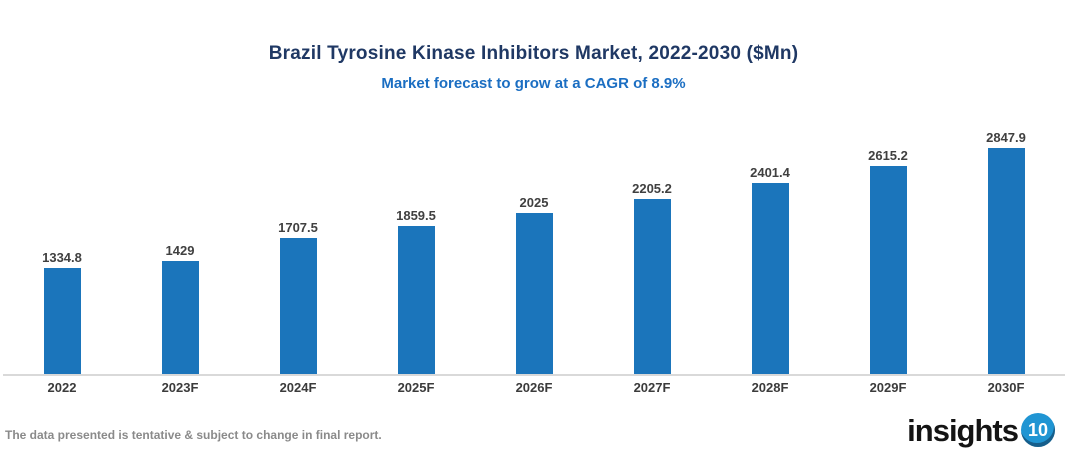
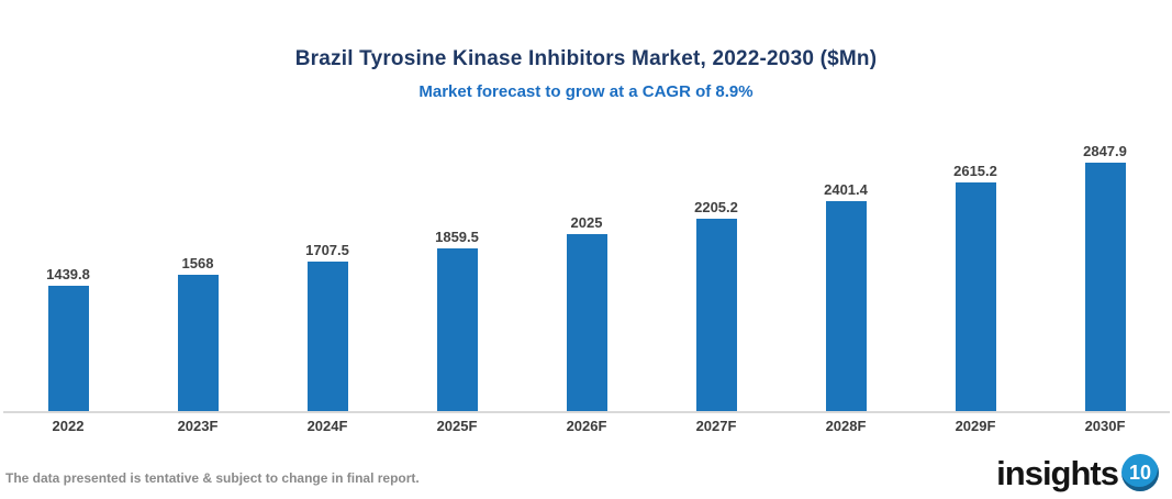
2022: 1334.8 -> 1439.8
2023F: 1429 -> 1568
